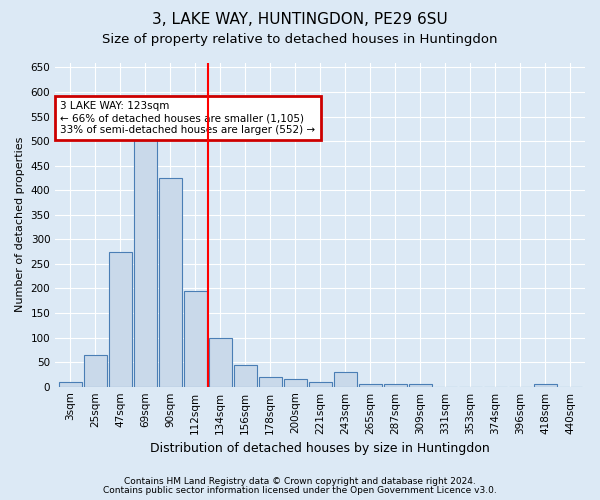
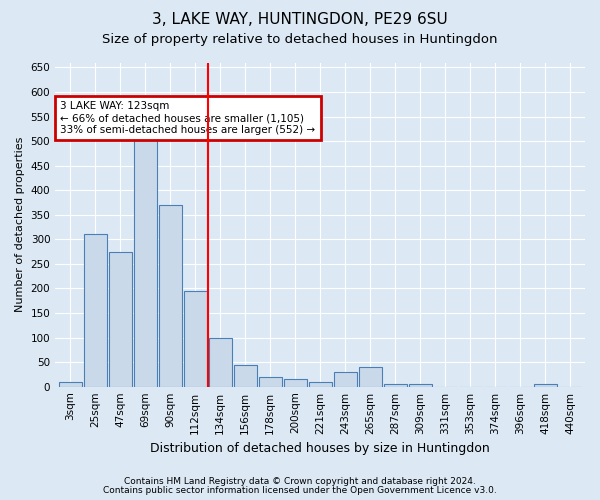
25sqm: 65 -> 310
90sqm: 425 -> 370
265sqm: 5 -> 40
